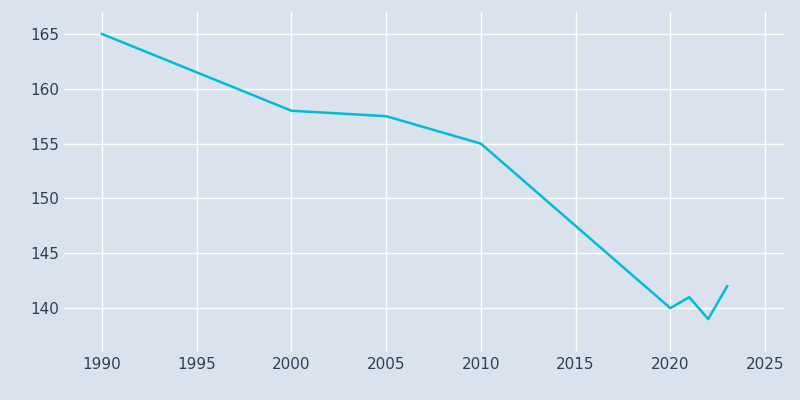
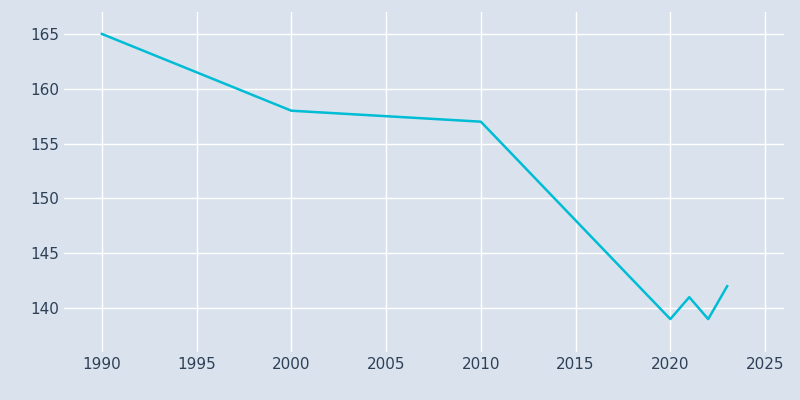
2010: 155.0 -> 157.0
2020: 140.0 -> 139.0
